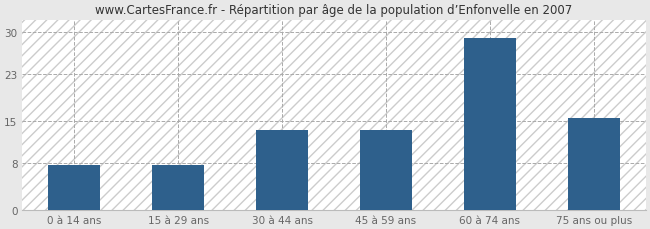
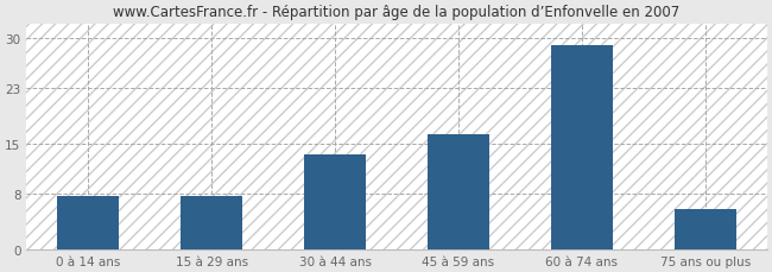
45 à 59 ans: 13.5 -> 16.4
75 ans ou plus: 15.5 -> 5.8
